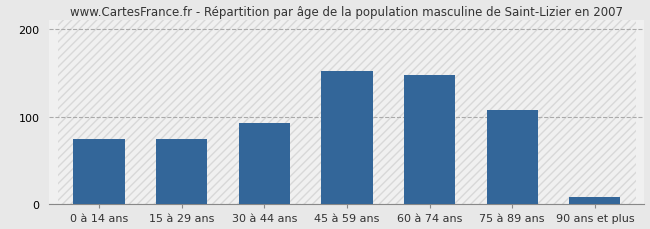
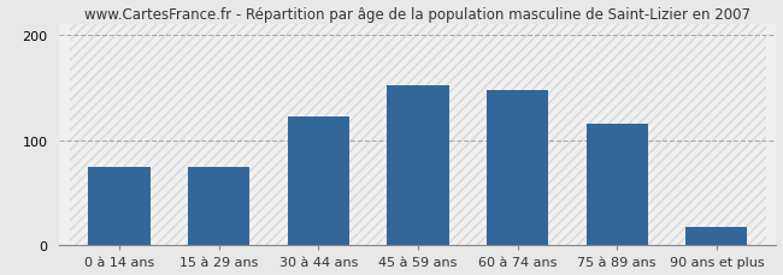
30 à 44 ans: 93 -> 122
75 à 89 ans: 108 -> 116
90 ans et plus: 8 -> 18
